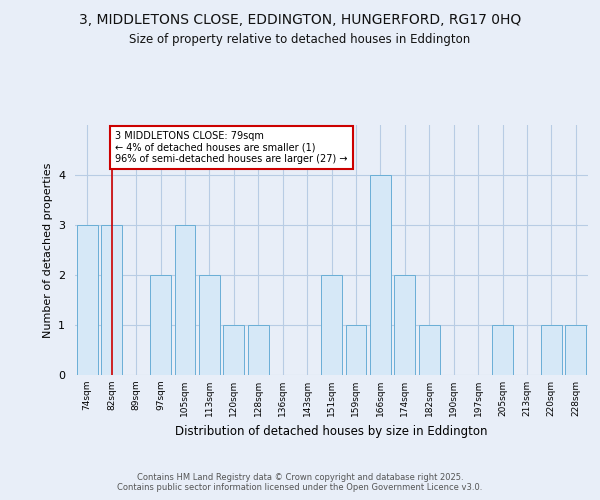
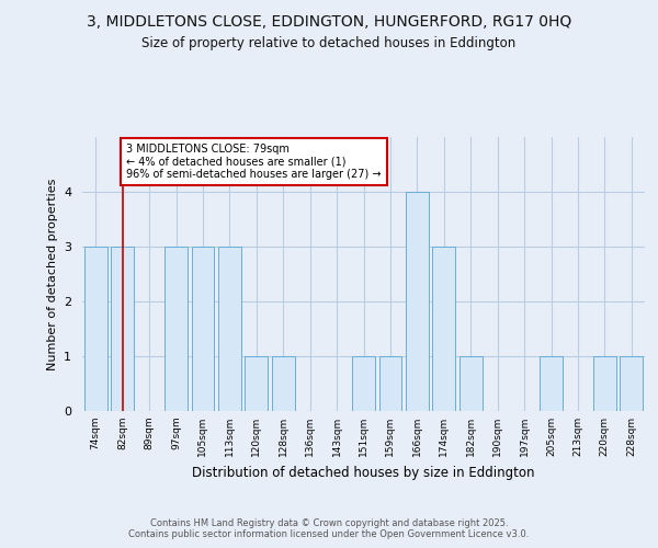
97sqm: 2 -> 3
113sqm: 2 -> 3
151sqm: 2 -> 1
174sqm: 2 -> 3
